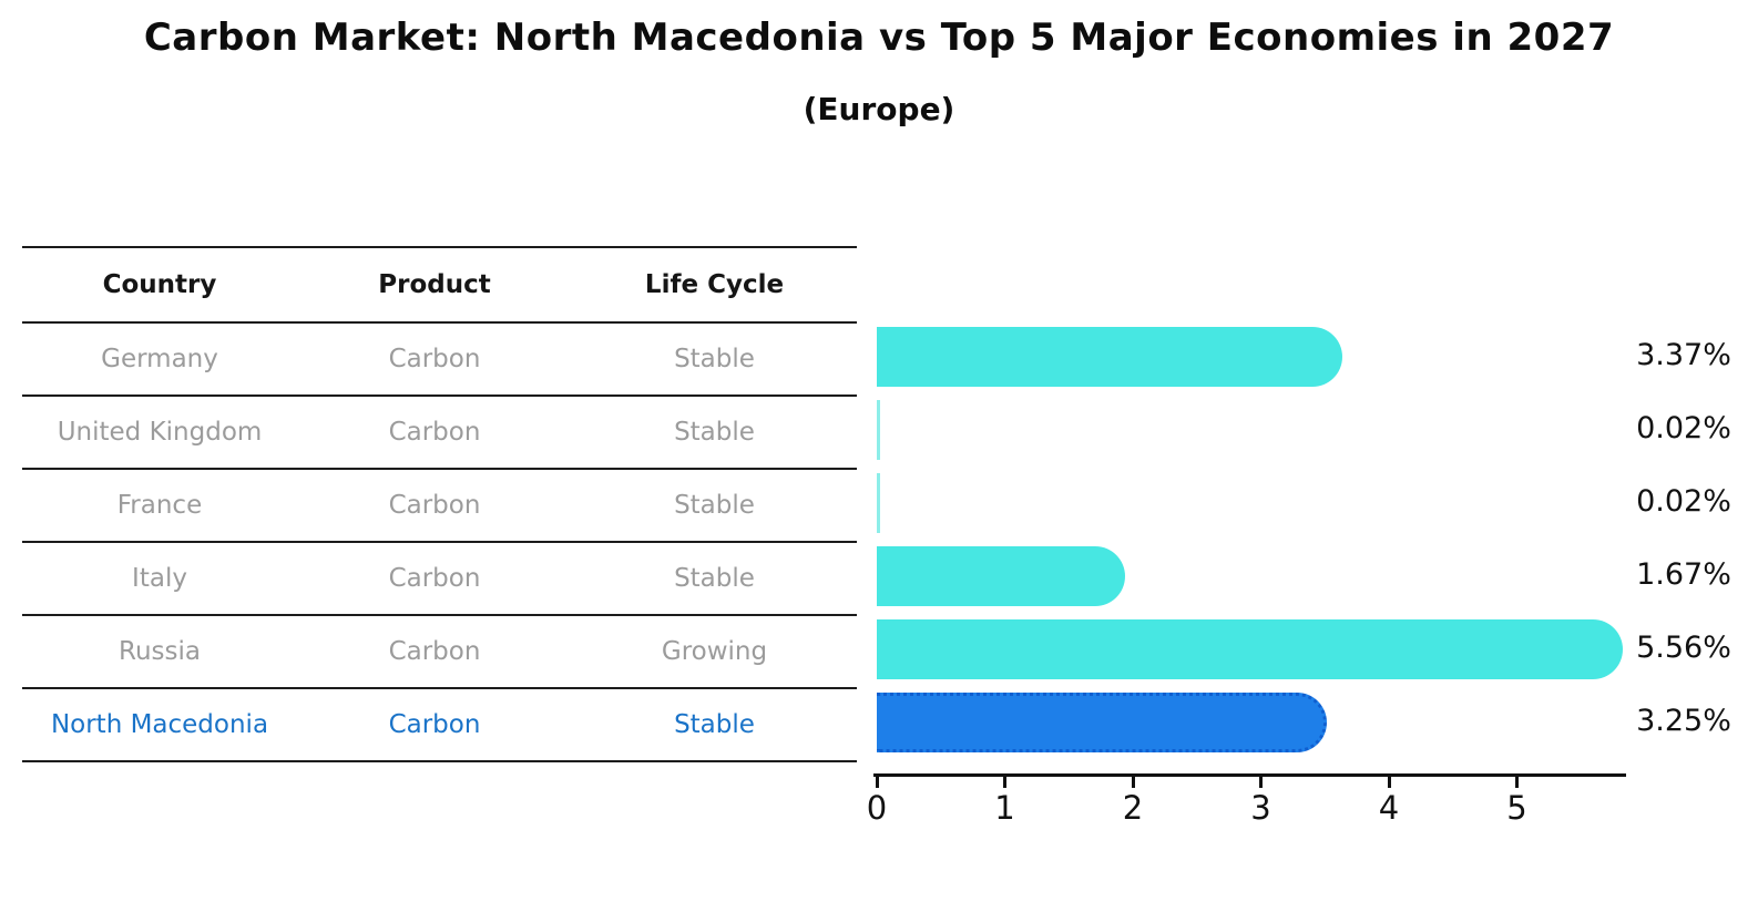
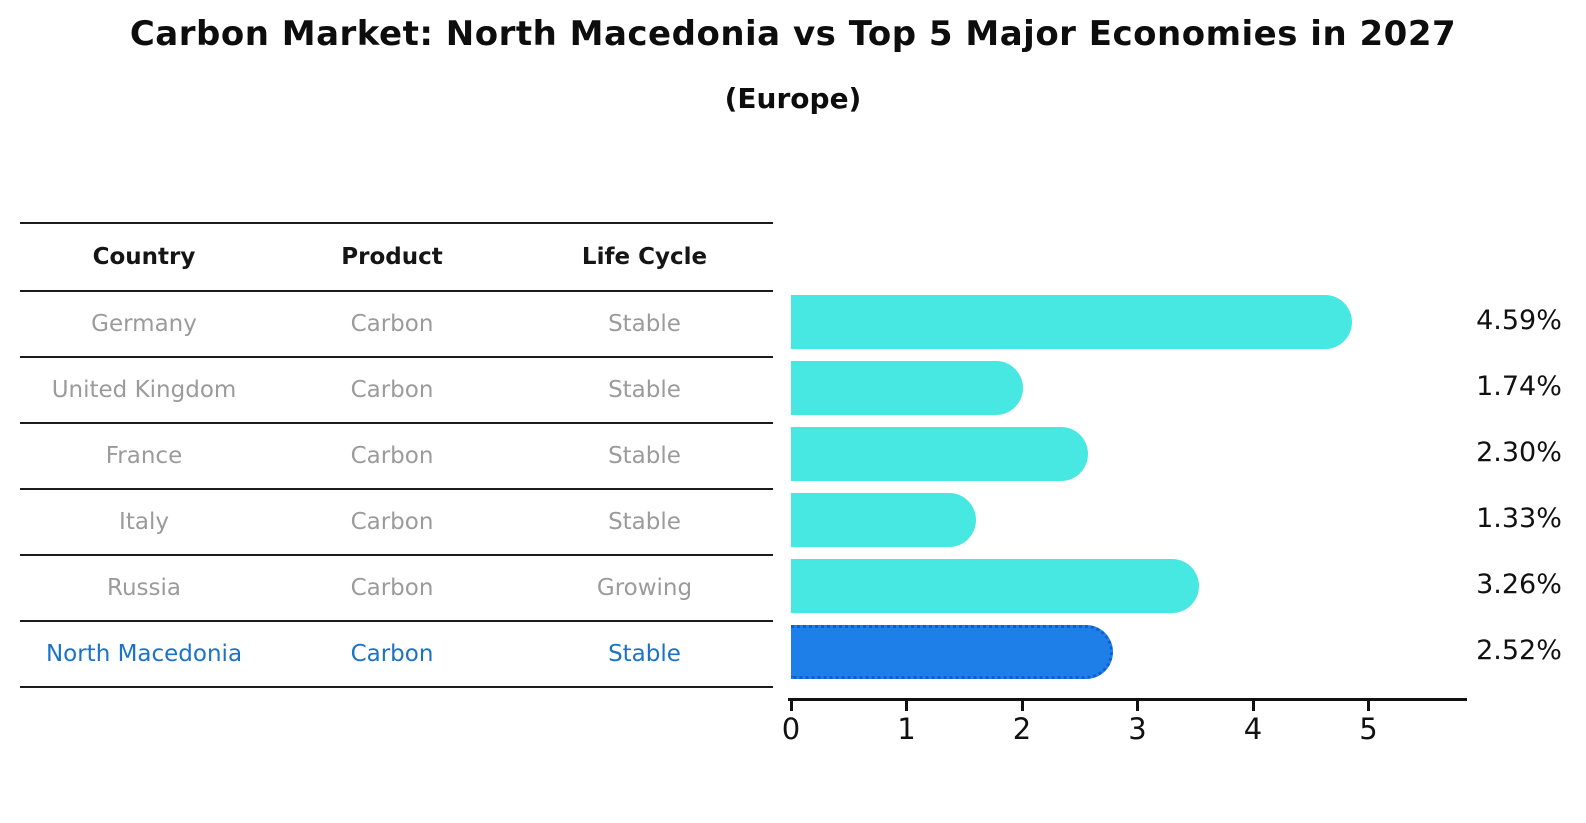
Germany: 3.37% -> 4.59%
United Kingdom: 0.02% -> 1.74%
France: 0.02% -> 2.30%
Italy: 1.67% -> 1.33%
Russia: 5.56% -> 3.26%
North Macedonia: 3.25% -> 2.52%
